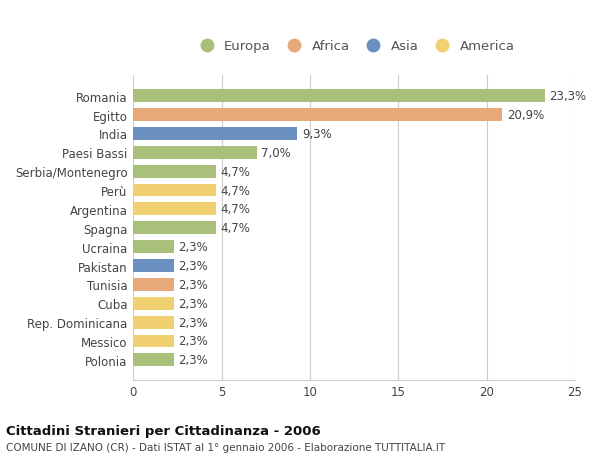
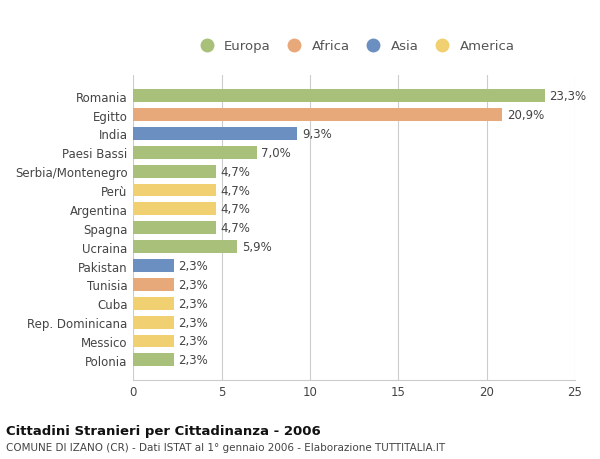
Ucraina: 2,3% -> 5,9%
